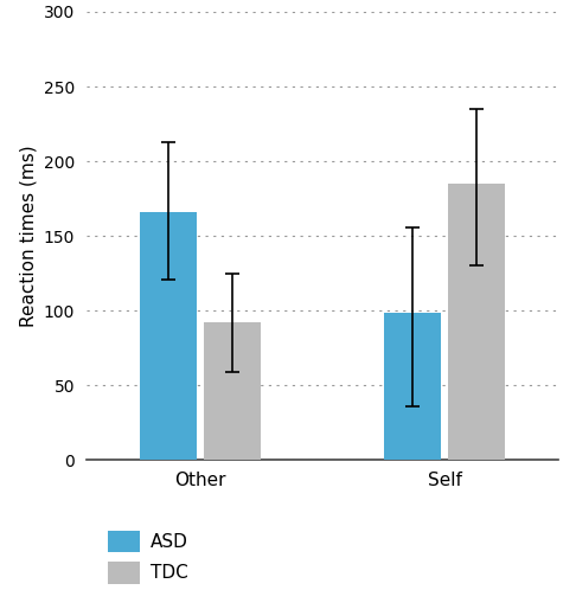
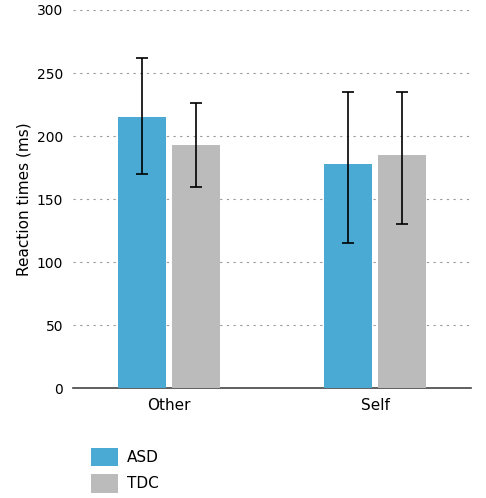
ASD/Other: 166 -> 215
TDC/Other: 92 -> 193
ASD/Self: 99 -> 178
